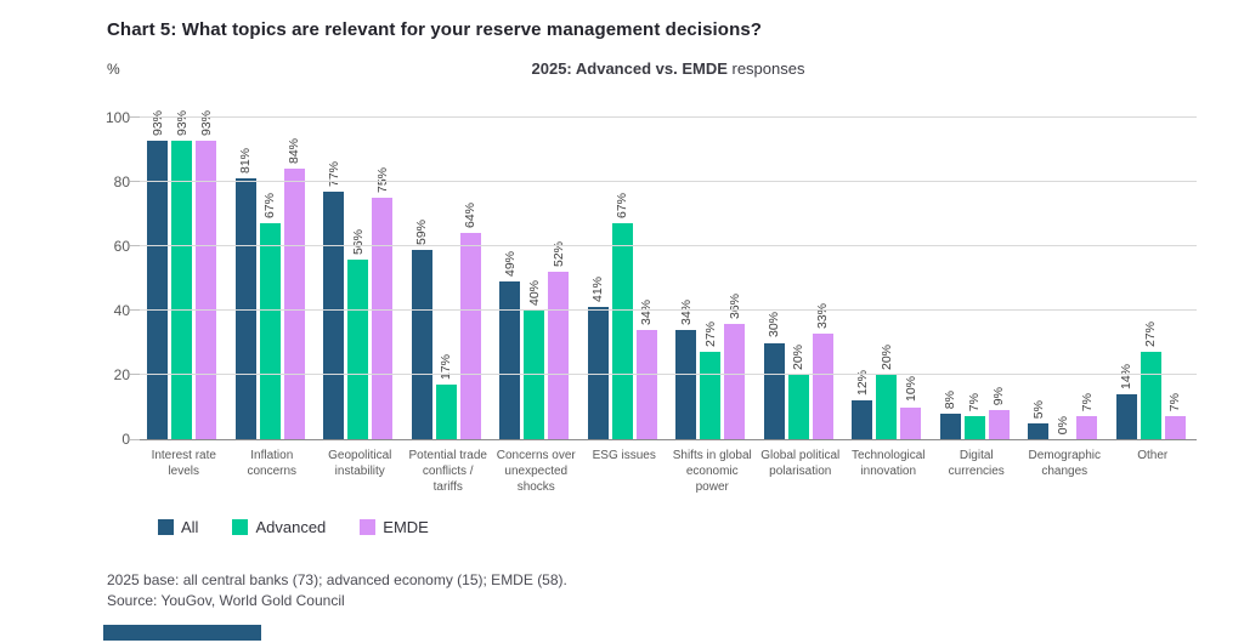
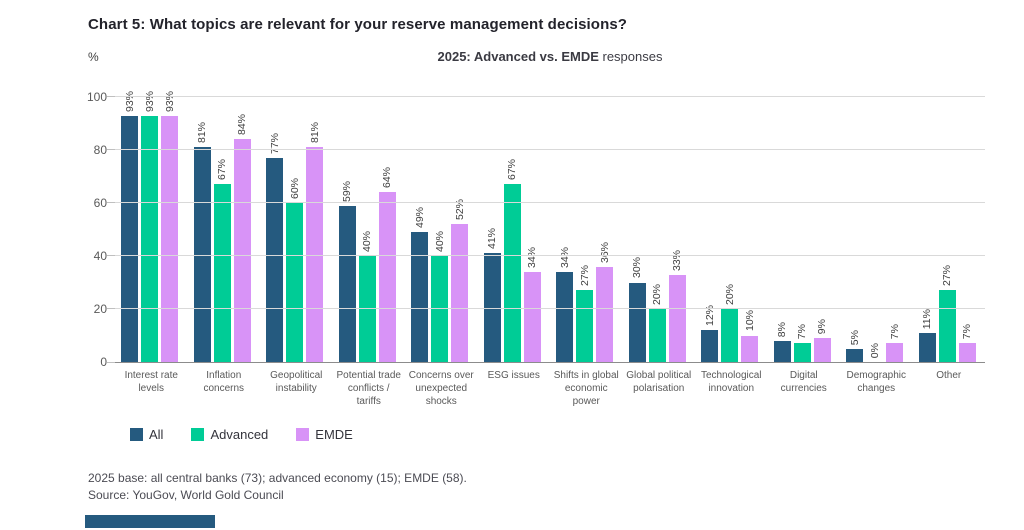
Advanced/Geopolitical instability: 56% -> 60%
EMDE/Geopolitical instability: 75% -> 81%
Advanced/Potential trade conflicts / tariffs: 17% -> 40%
All/Other: 14% -> 11%
